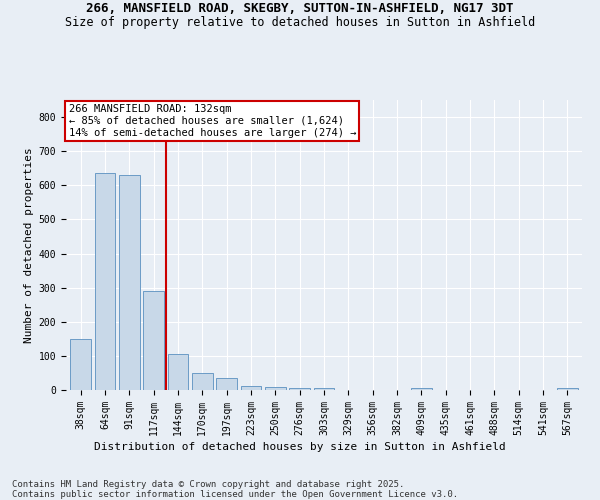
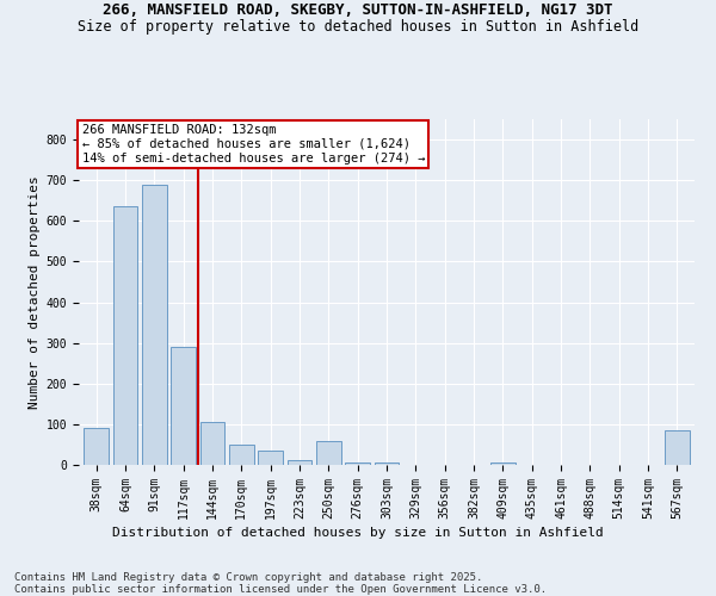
38sqm: 150 -> 90
91sqm: 630 -> 690
250sqm: 10 -> 60
567sqm: 5 -> 85
